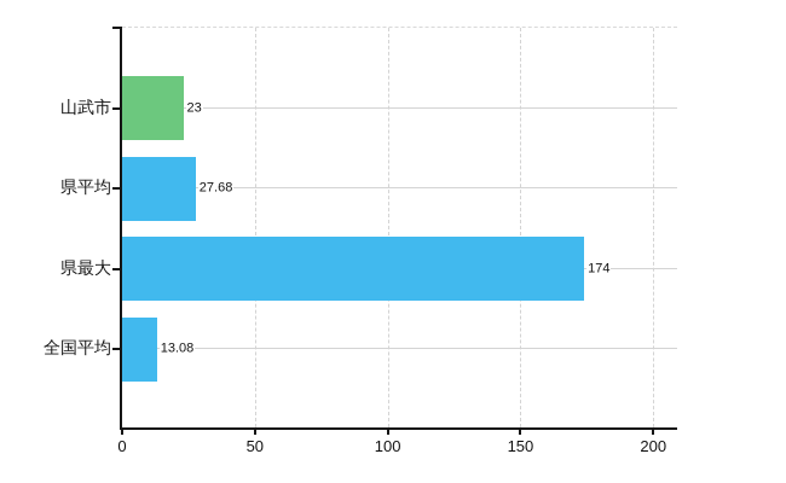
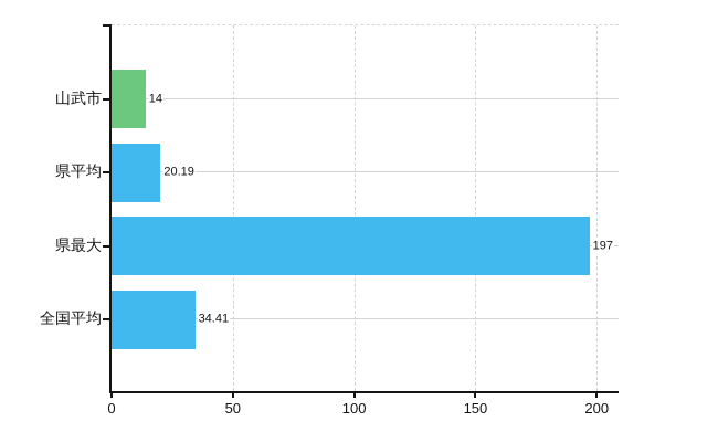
山武市: 23 -> 14
県平均: 27.68 -> 20.19
県最大: 174 -> 197
全国平均: 13.08 -> 34.41
